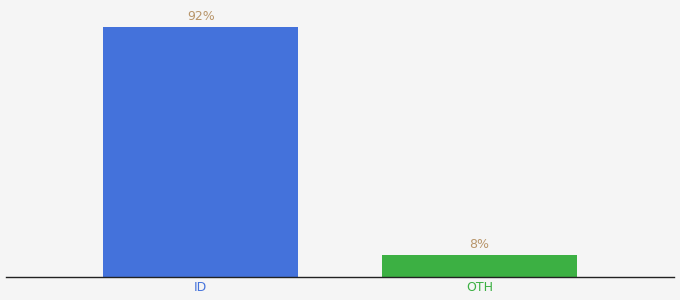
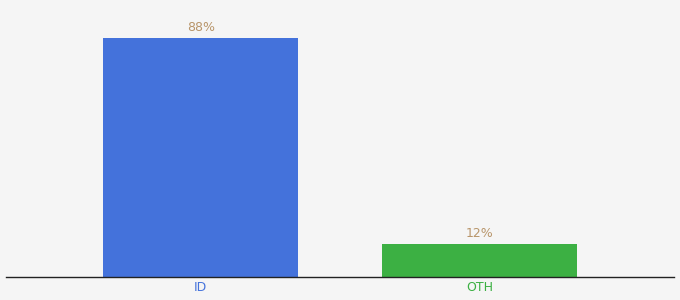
ID: 92% -> 88%
OTH: 8% -> 12%
